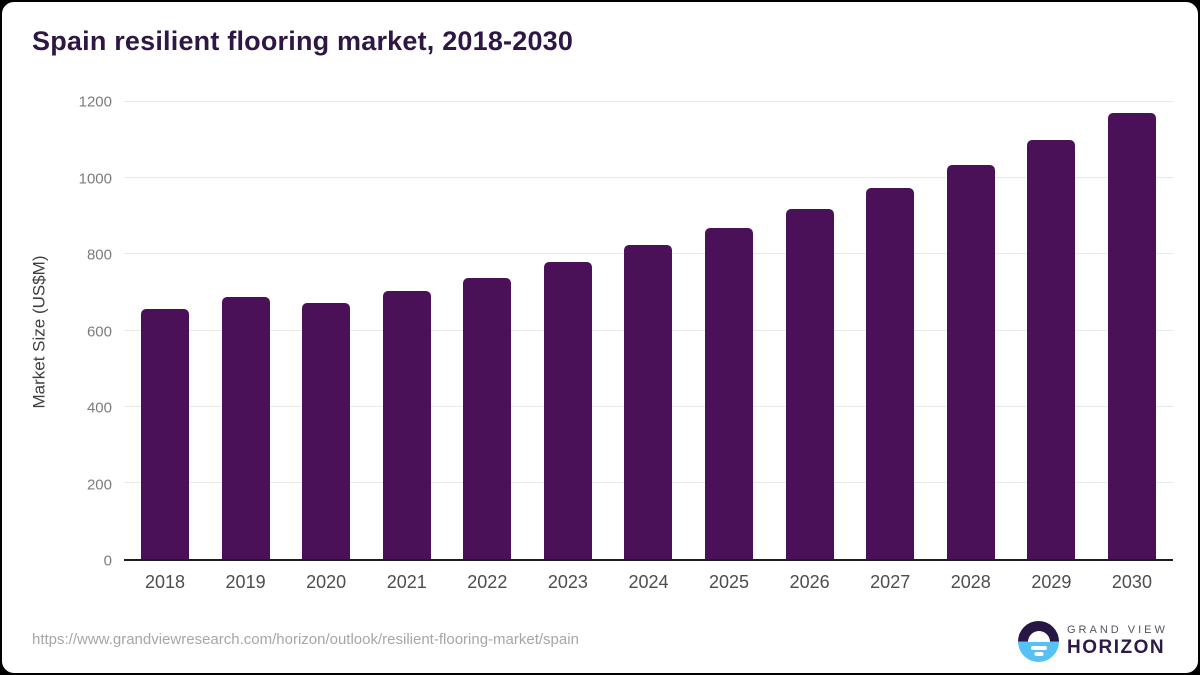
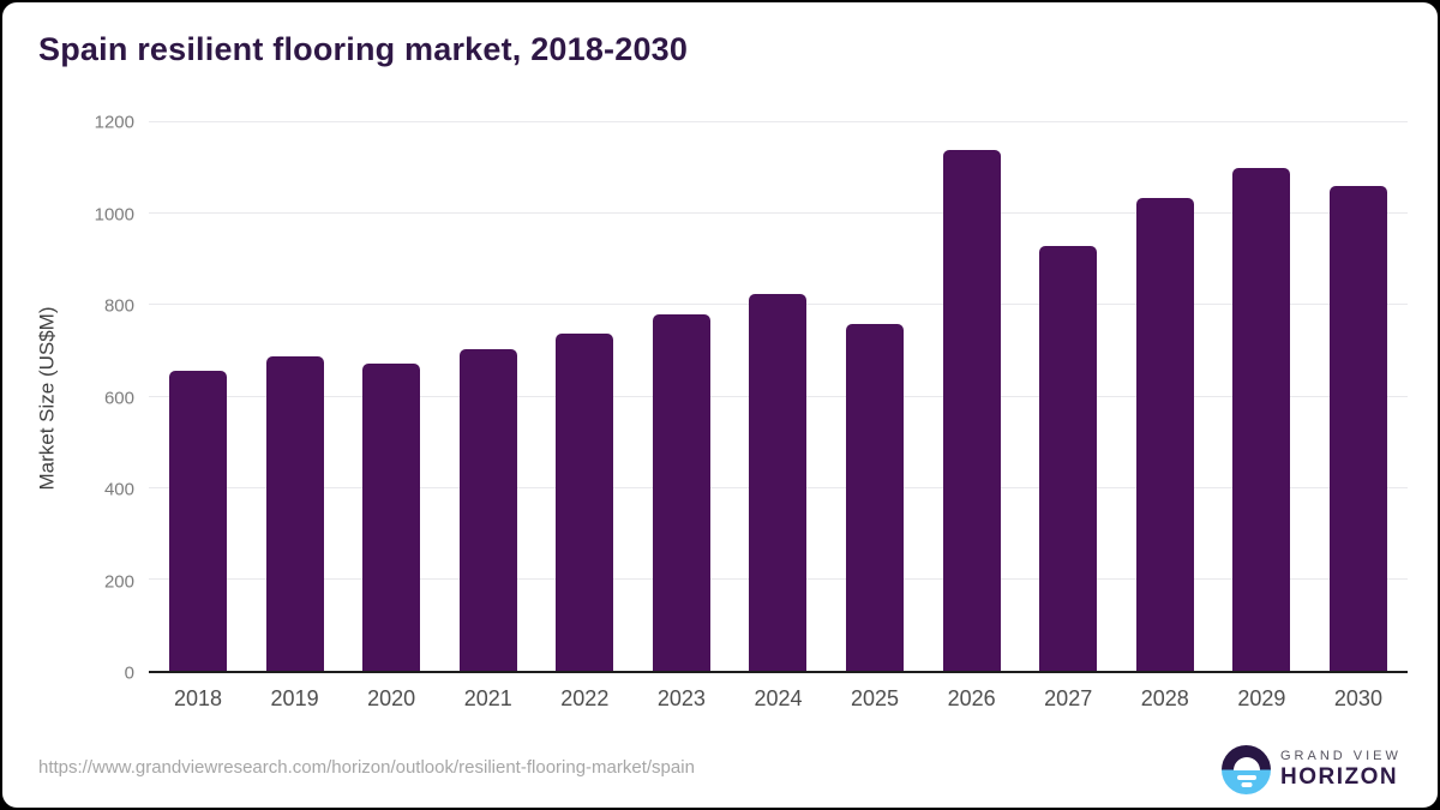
2025: 870 -> 760
2026: 920 -> 1140
2027: 970 -> 930
2030: 1170 -> 1060
